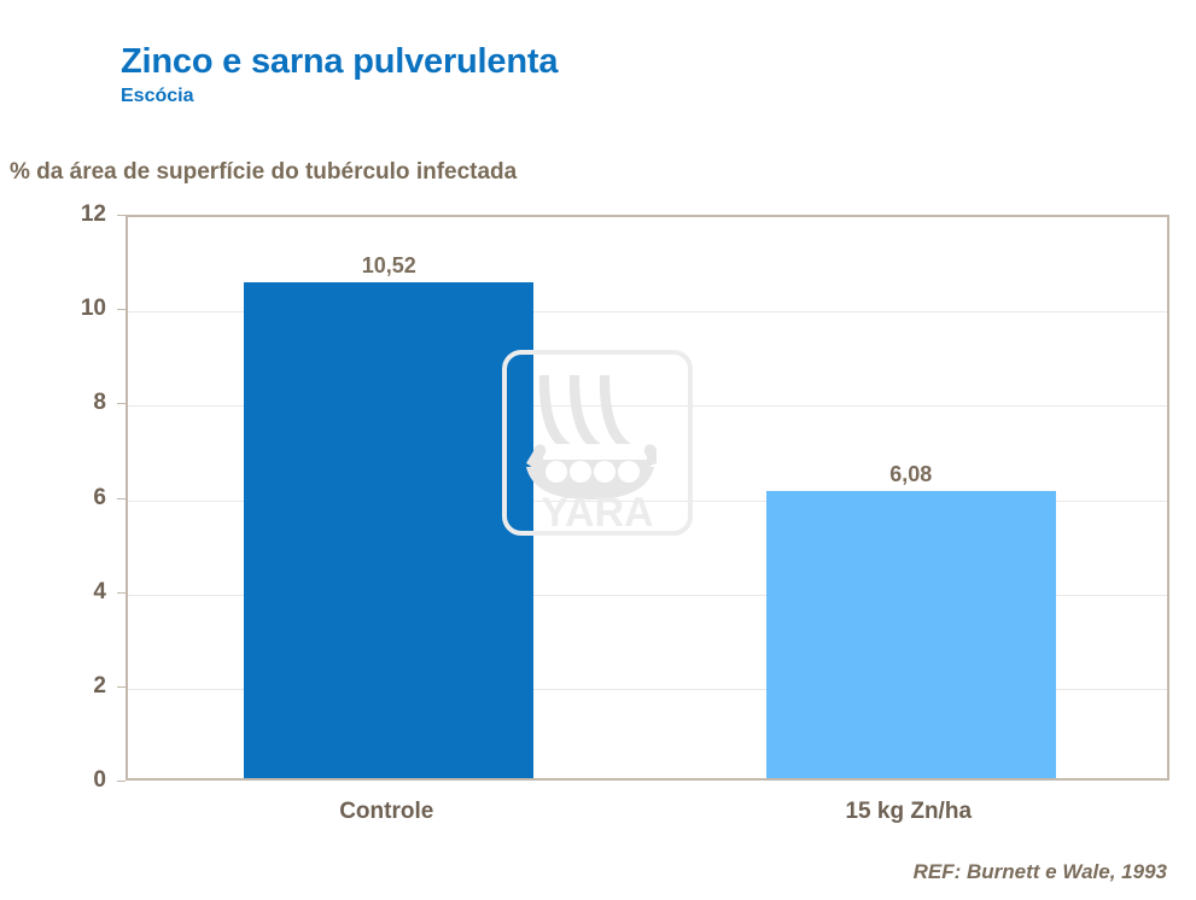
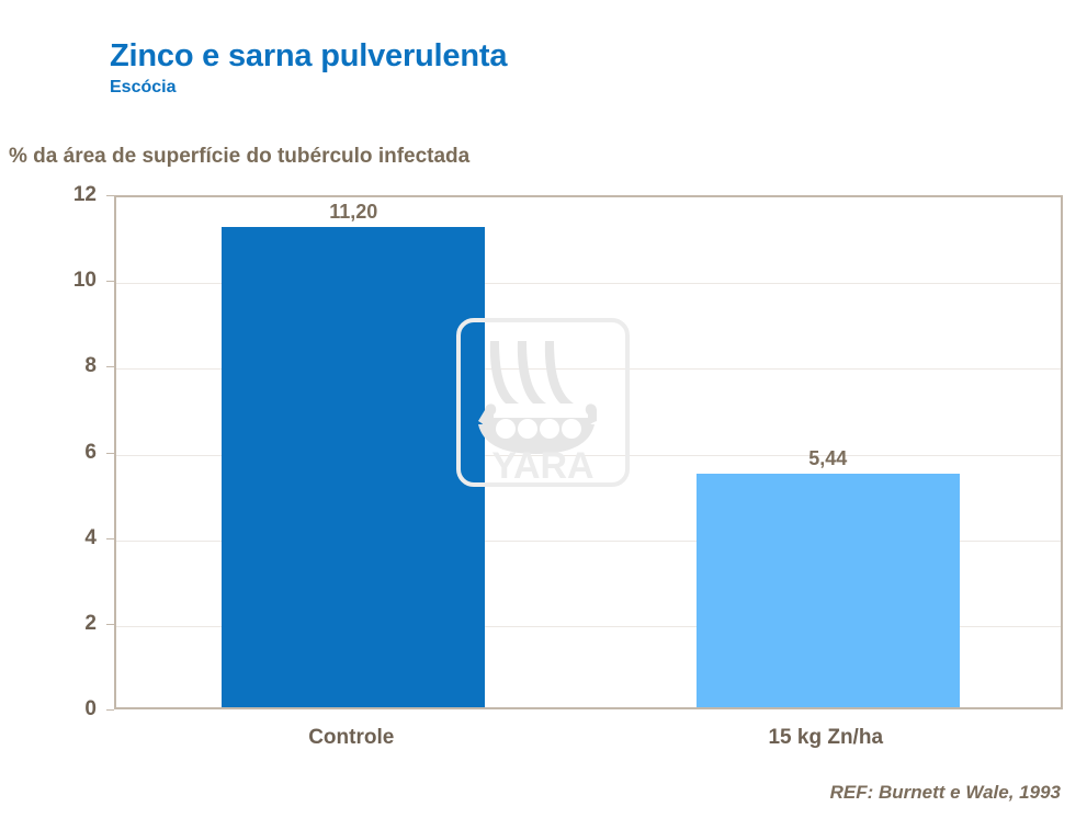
Controle: 10,52 -> 11,20
15 kg Zn/ha: 6,08 -> 5,44
